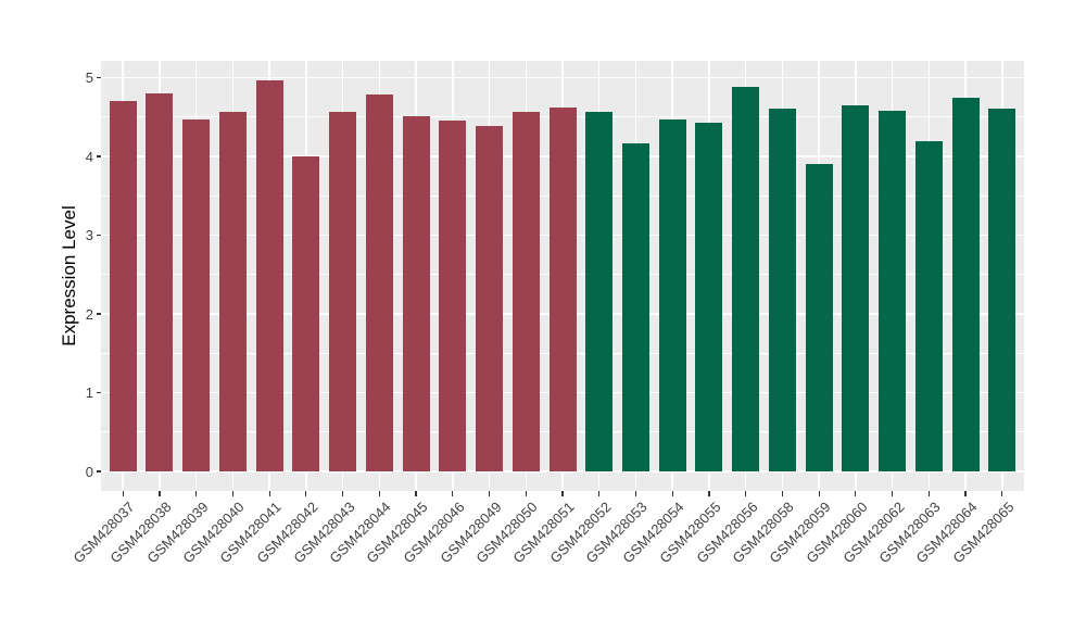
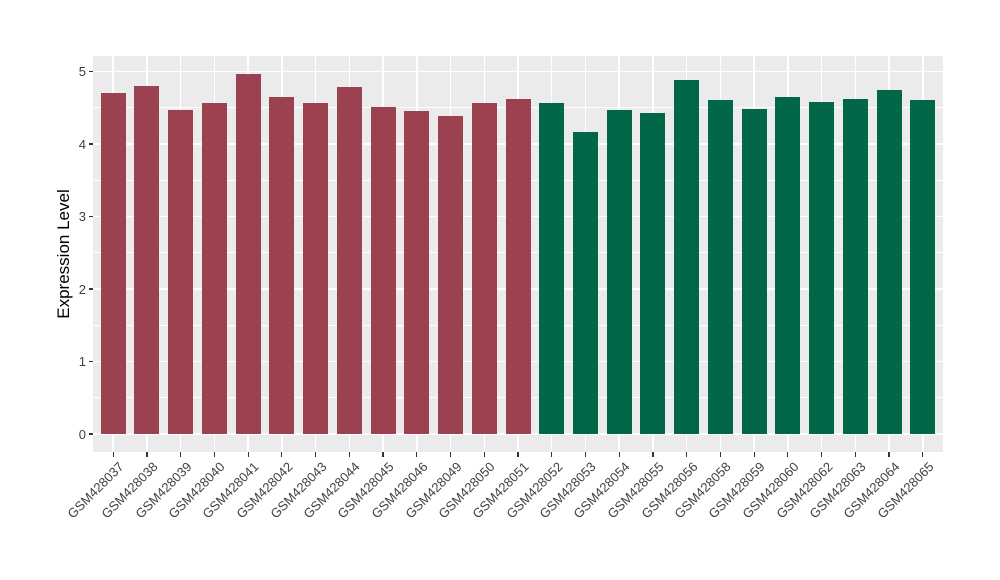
GSM428042: 4.0 -> 4.7
GSM428059: 3.9 -> 4.5
GSM428063: 4.2 -> 4.6
